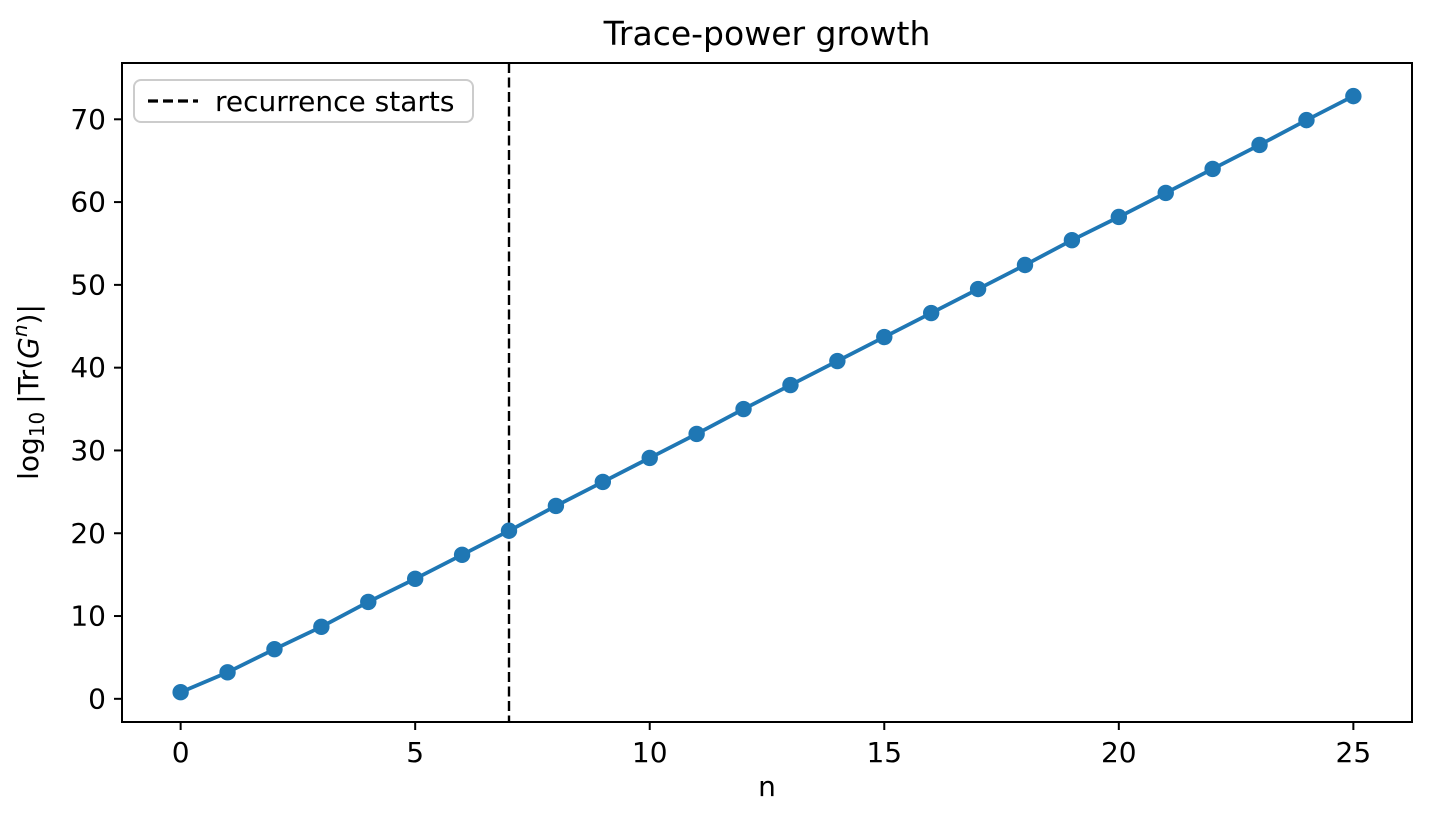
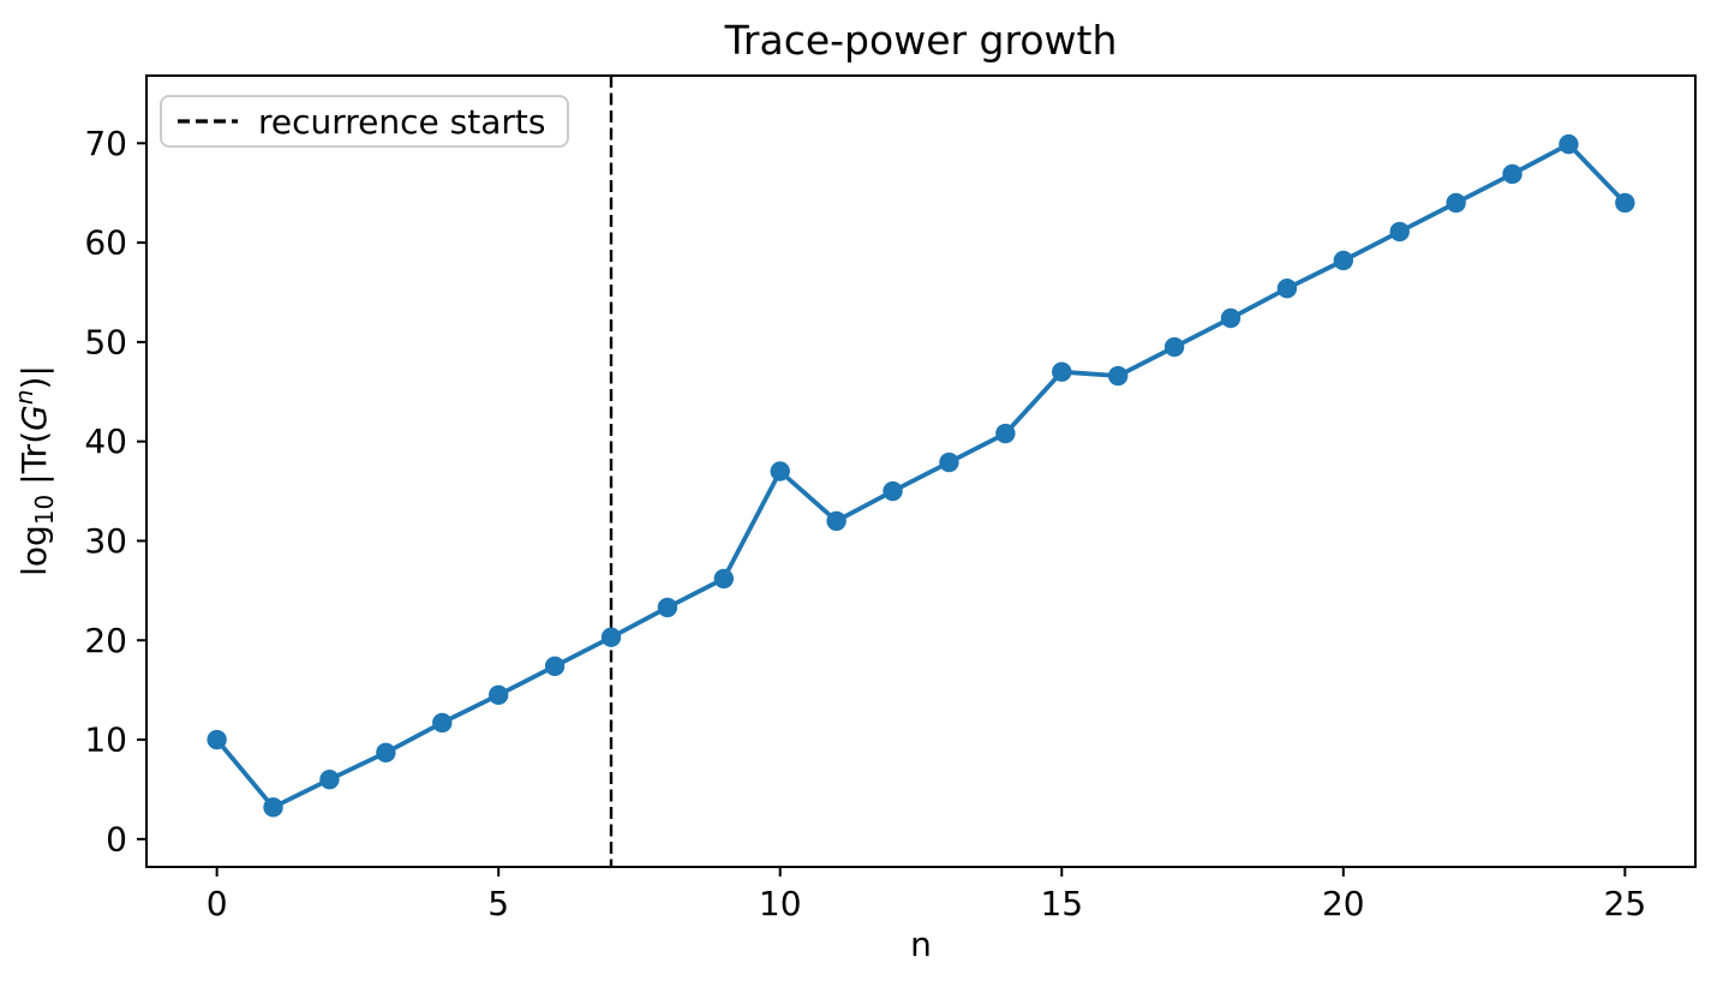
0: 1 -> 10
10: 29 -> 37
15: 44 -> 47
25: 73 -> 64
